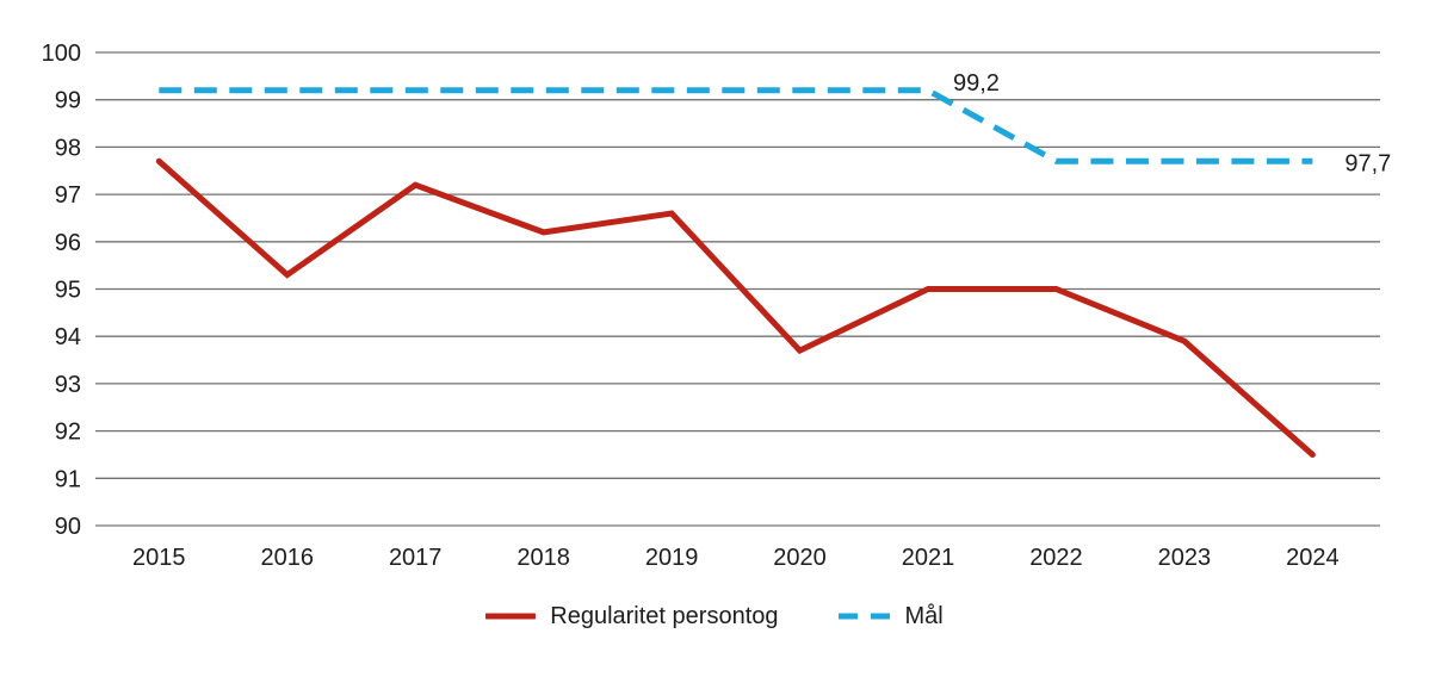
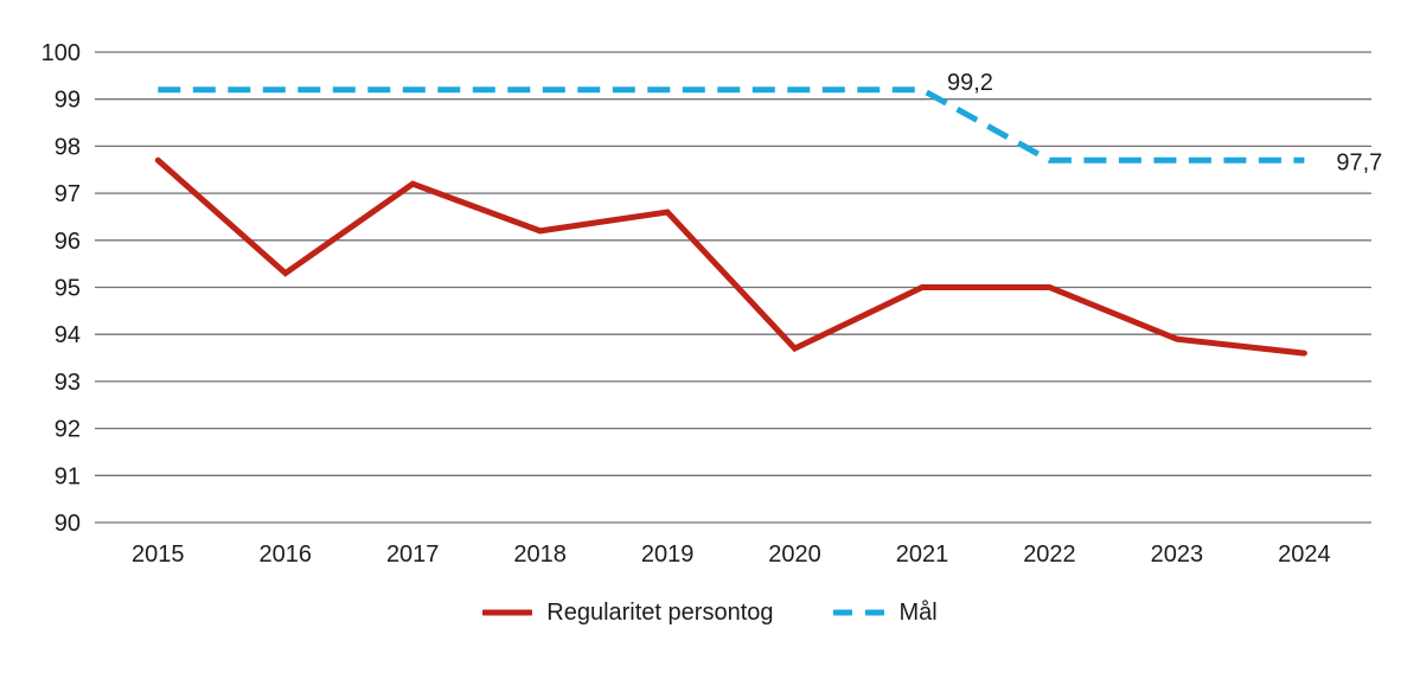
Regularitet persontog/2024: 91.5 -> 93.6
